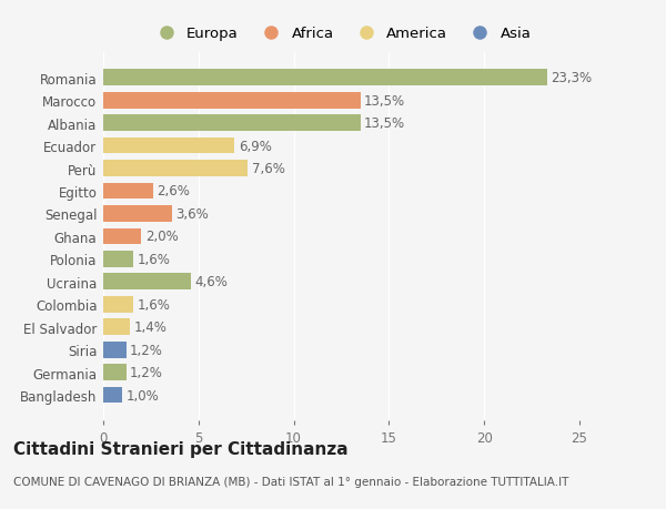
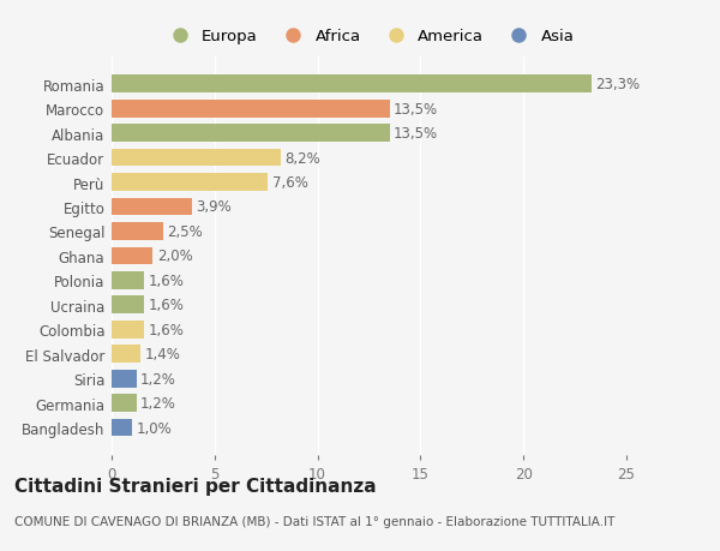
Ecuador: 6,9% -> 8,2%
Egitto: 2,6% -> 3,9%
Senegal: 3,6% -> 2,5%
Ucraina: 4,6% -> 1,6%
